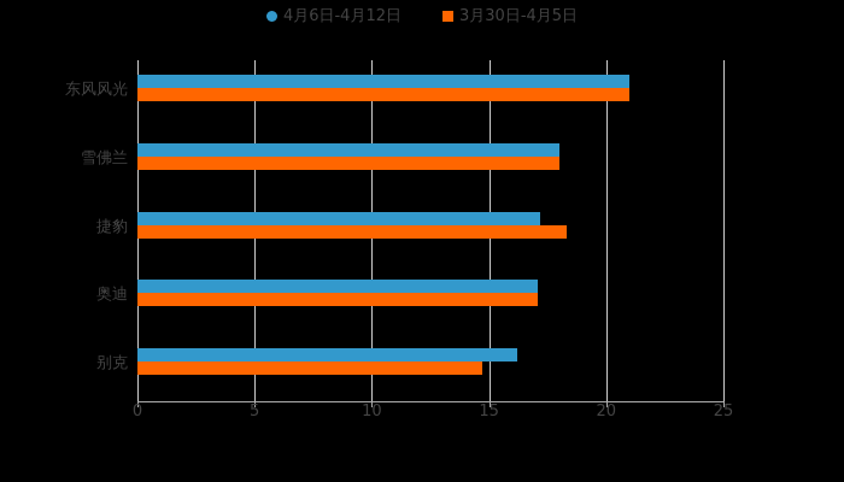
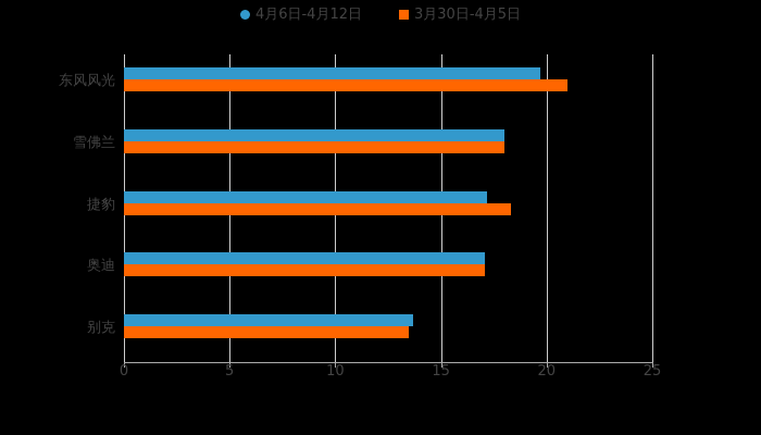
4月6日-4月12日/东风风光: 21.0 -> 19.7
4月6日-4月12日/别克: 16.2 -> 13.7
3月30日-4月5日/别克: 14.7 -> 13.5
